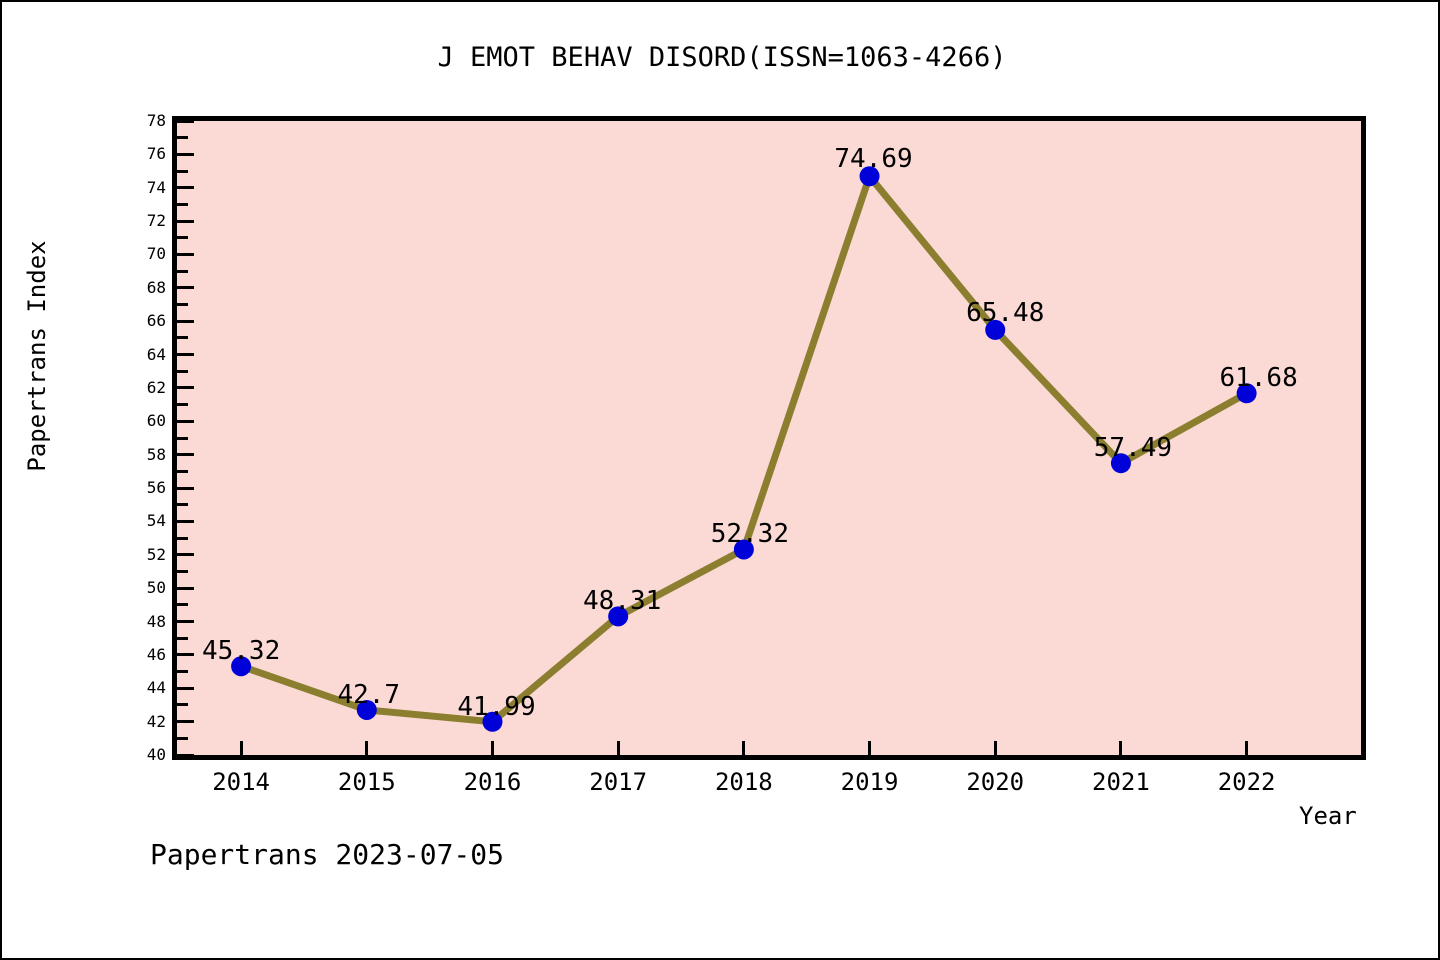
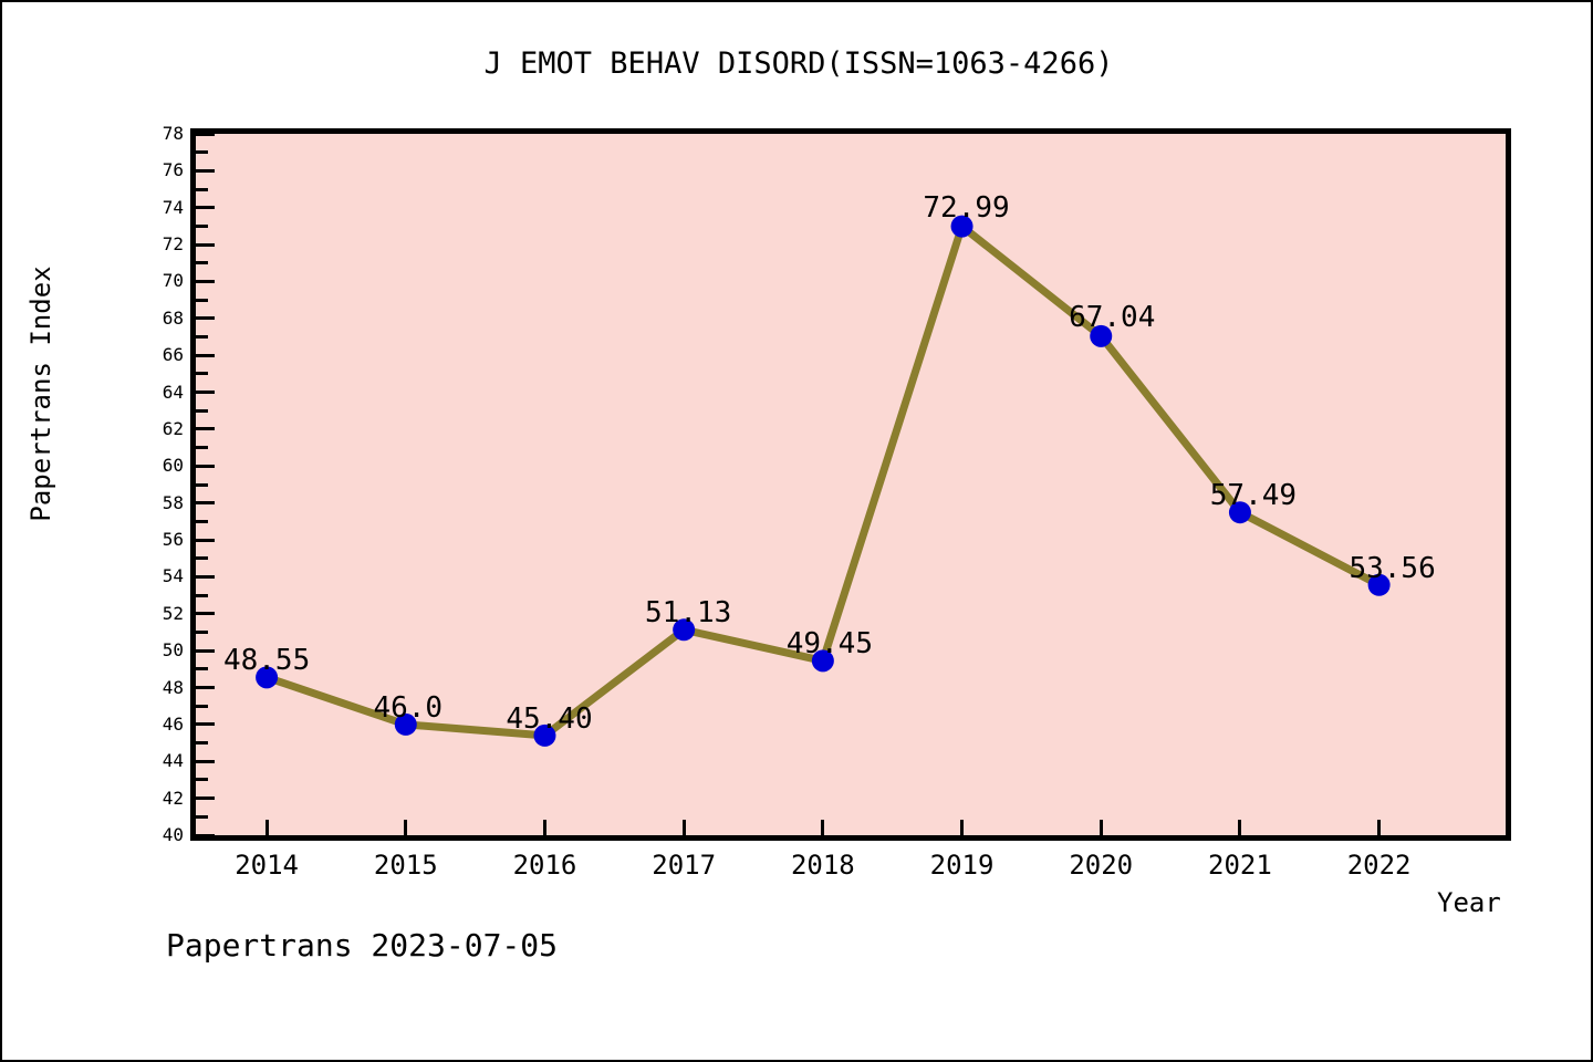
2014: 45.32 -> 48.55
2015: 42.7 -> 46.0
2016: 41.99 -> 45.40
2017: 48.31 -> 51.13
2018: 52.32 -> 49.45
2019: 74.69 -> 72.99
2020: 65.48 -> 67.04
2022: 61.68 -> 53.56
